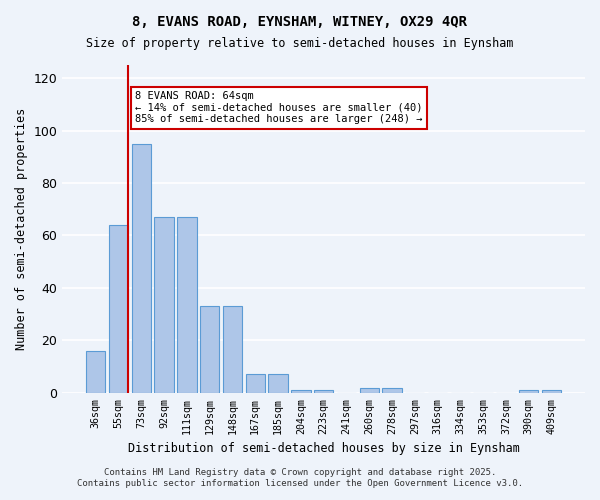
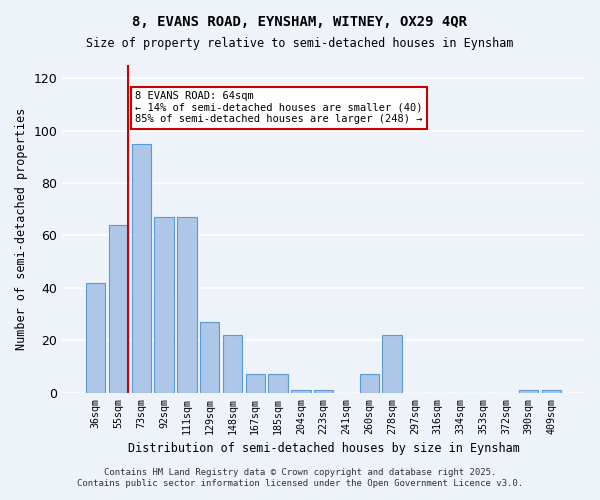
36sqm: 16 -> 42
129sqm: 33 -> 27
148sqm: 33 -> 22
260sqm: 2 -> 7
278sqm: 2 -> 22
